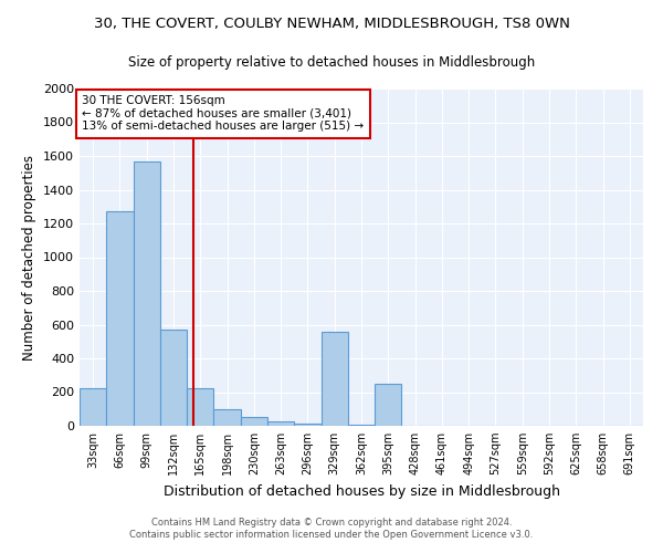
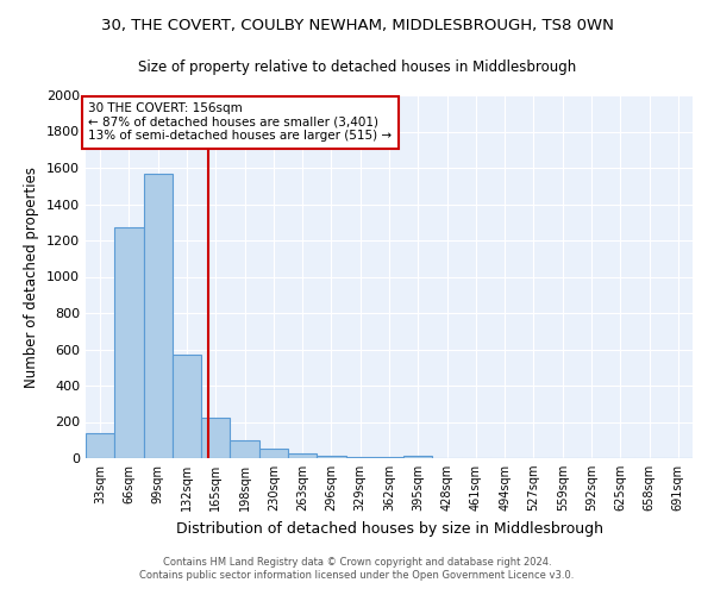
33sqm: 220 -> 140
329sqm: 560 -> 0
395sqm: 250 -> 20
